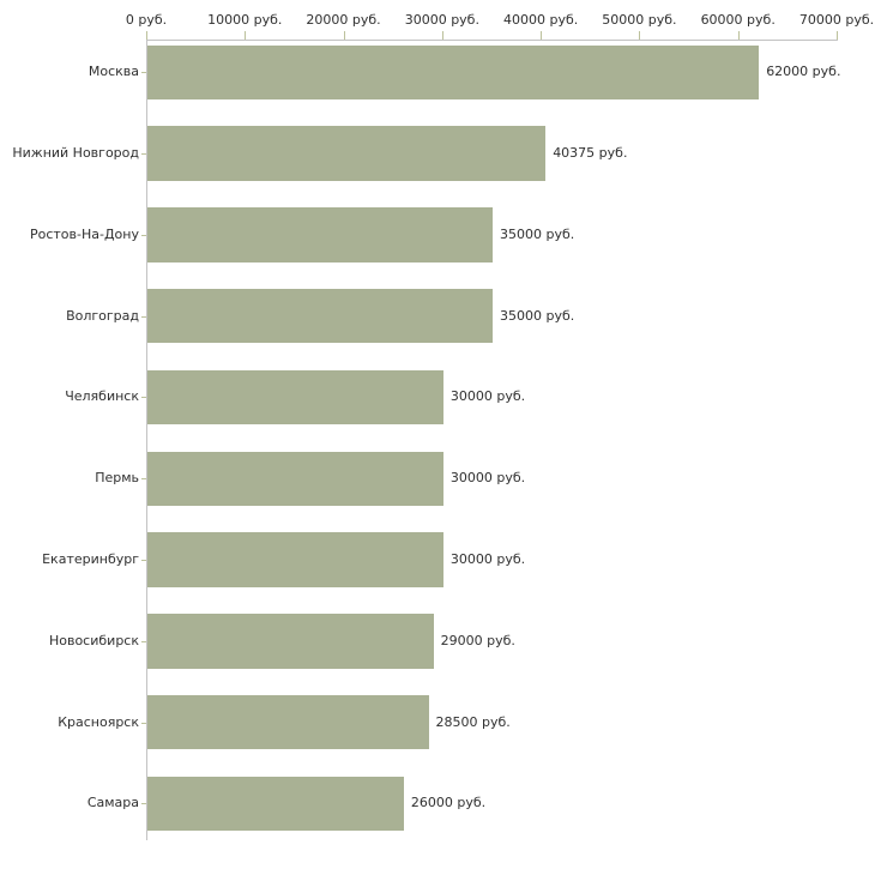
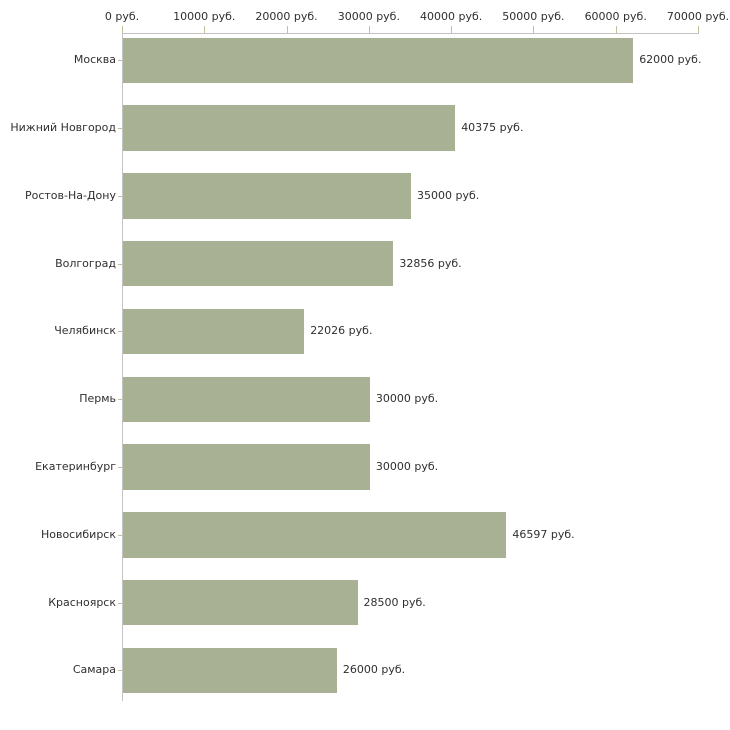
Волгоград: 35000 -> 32856
Челябинск: 30000 -> 22026
Новосибирск: 29000 -> 46597
